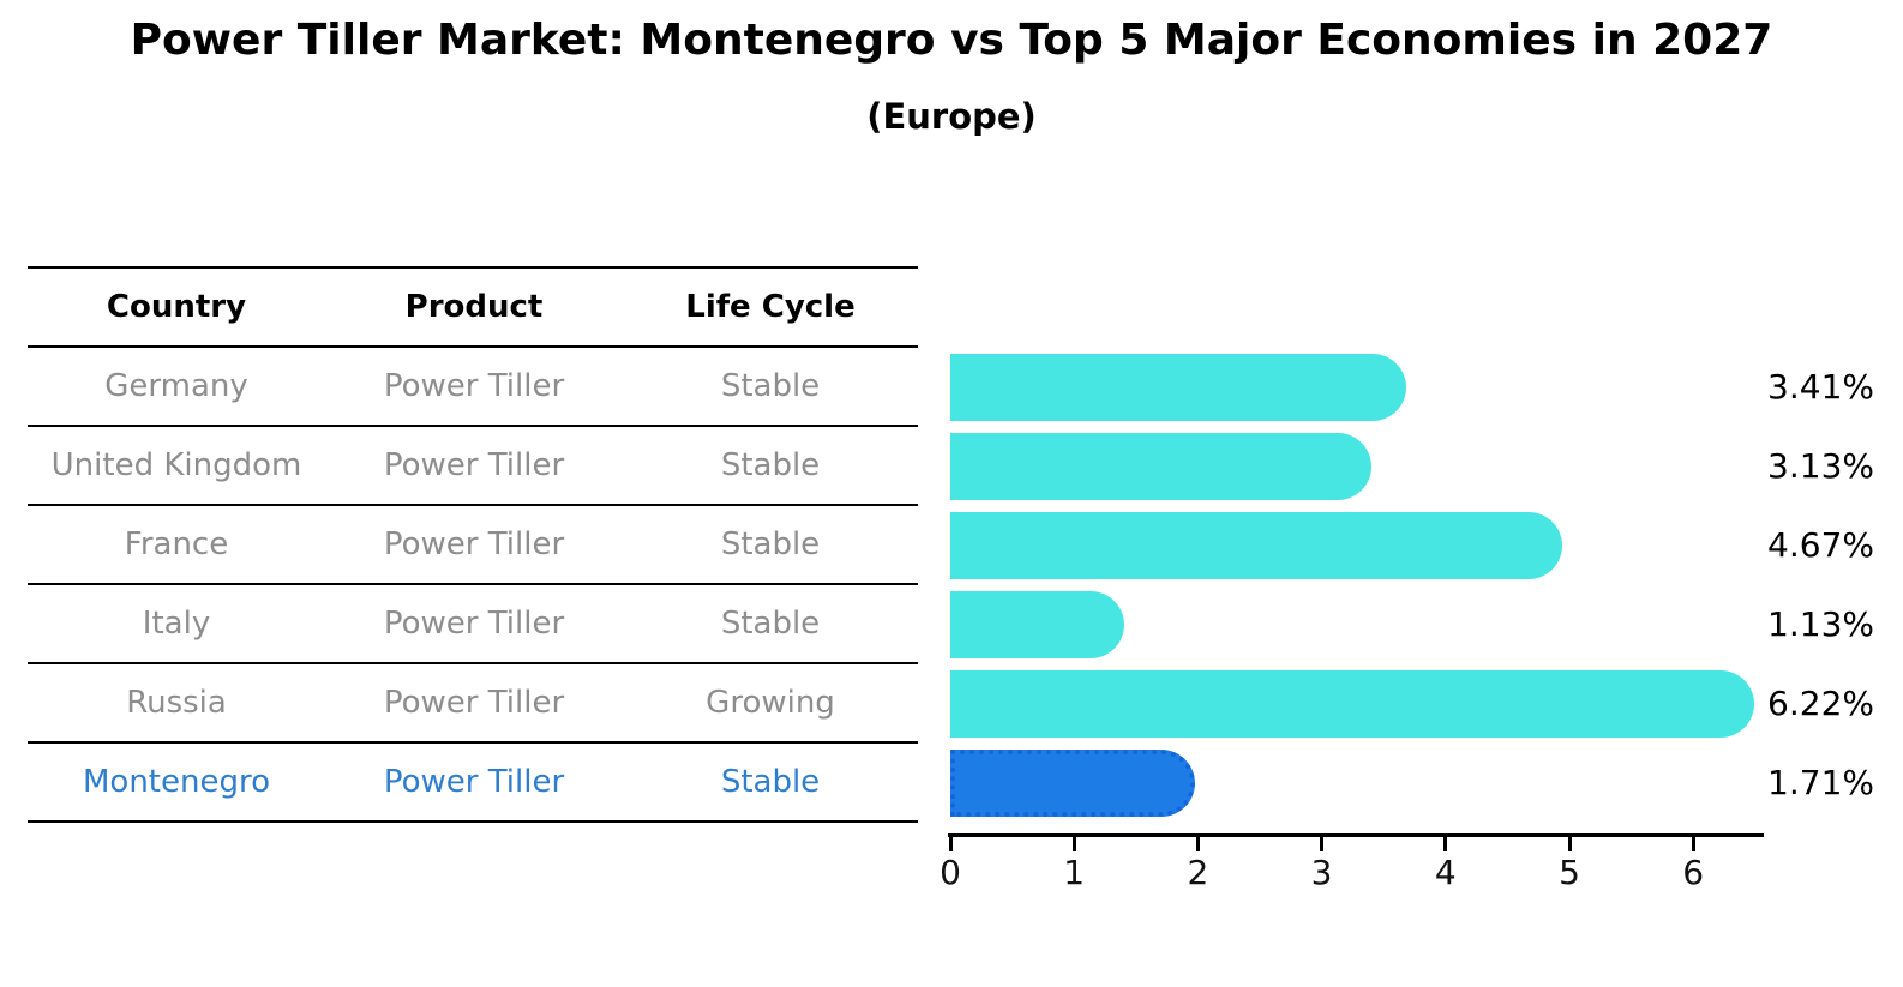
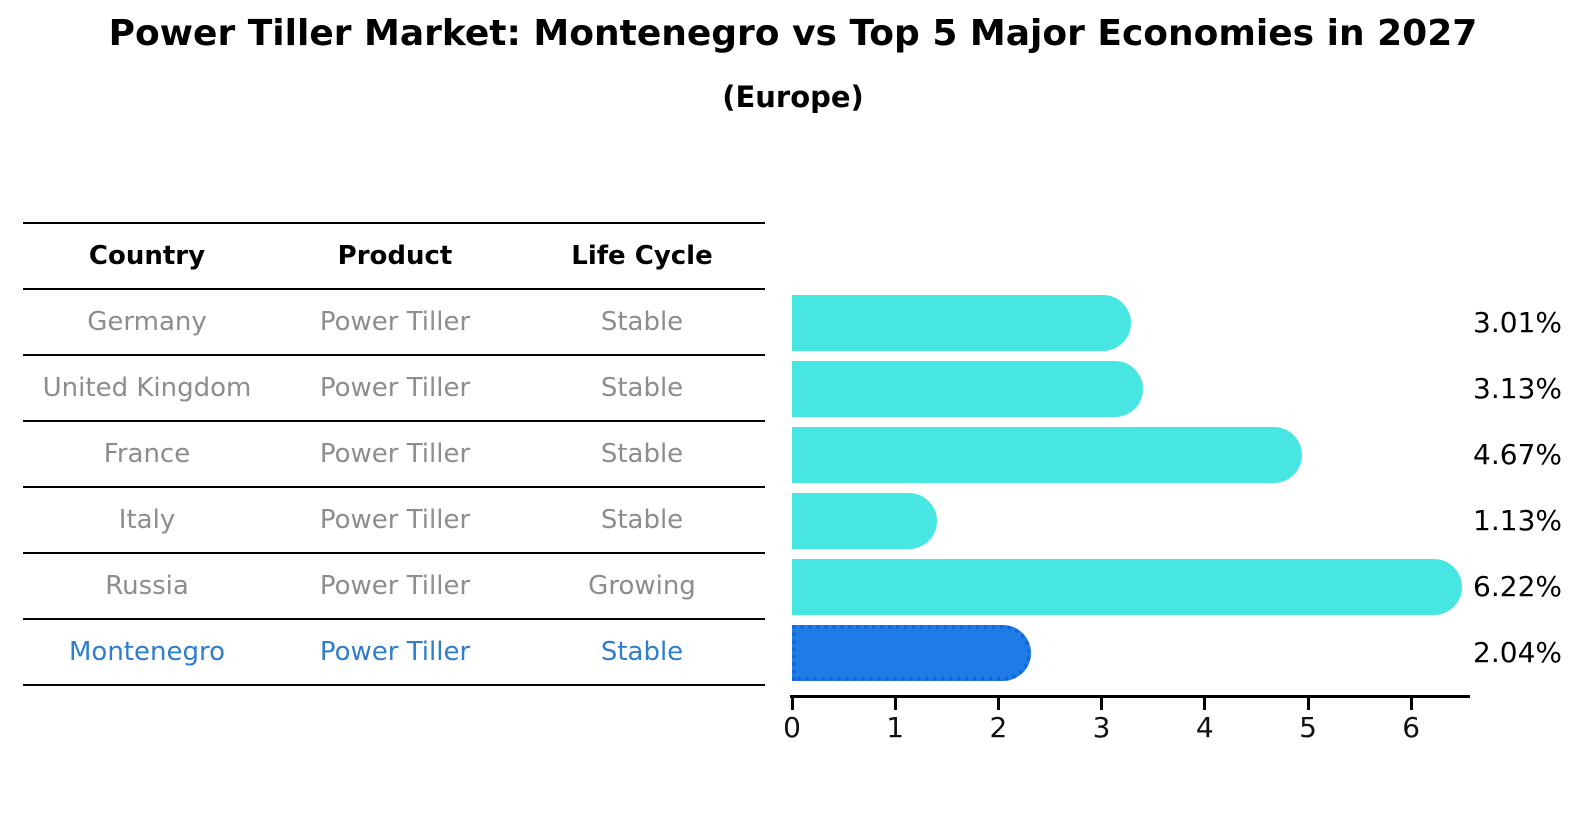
Germany: 3.41% -> 3.01%
Montenegro: 1.71% -> 2.04%
